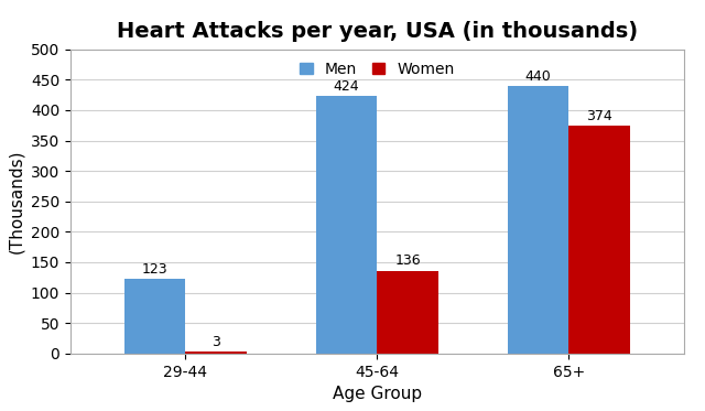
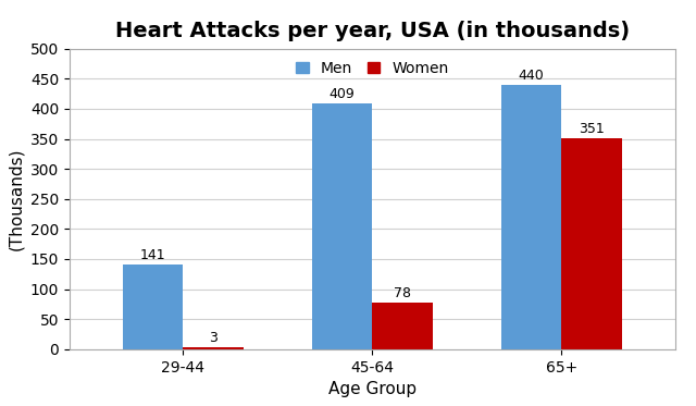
Men/29-44: 123 -> 141
Men/45-64: 424 -> 409
Women/45-64: 136 -> 78
Women/65+: 374 -> 351
